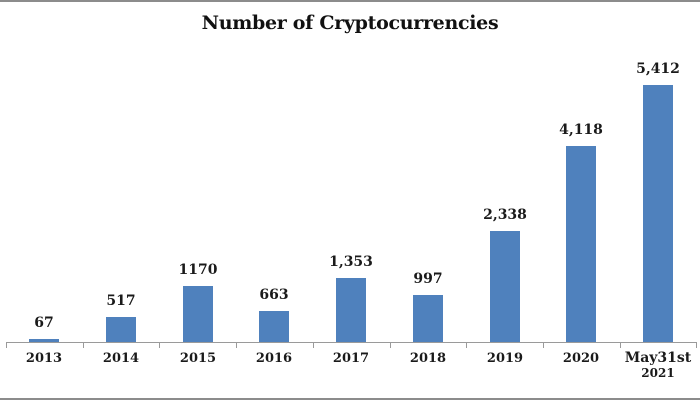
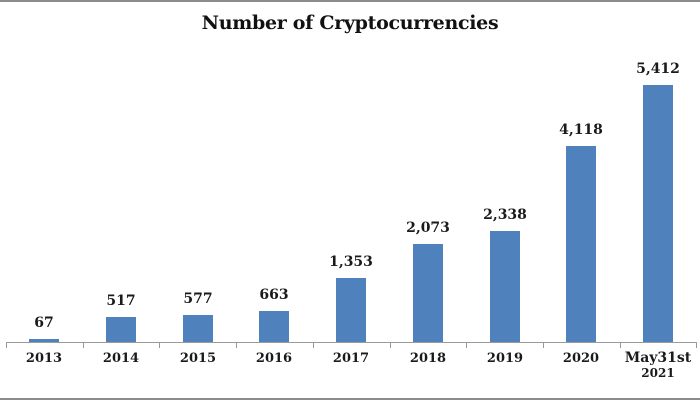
2015: 1170 -> 577
2018: 997 -> 2,073
